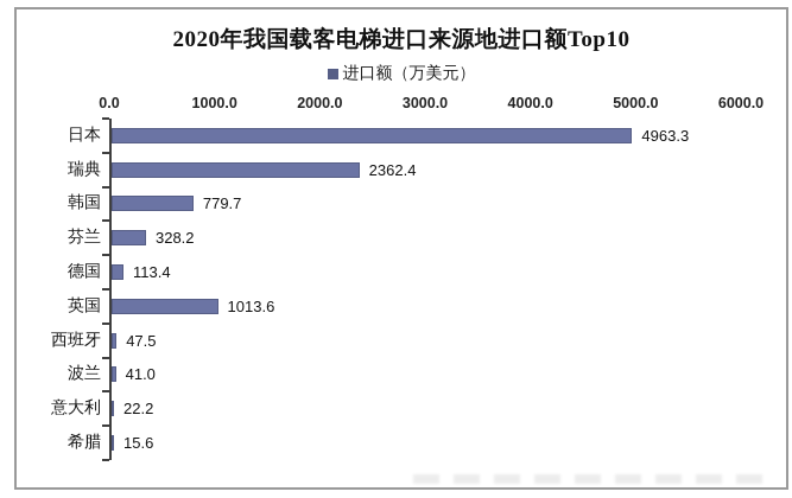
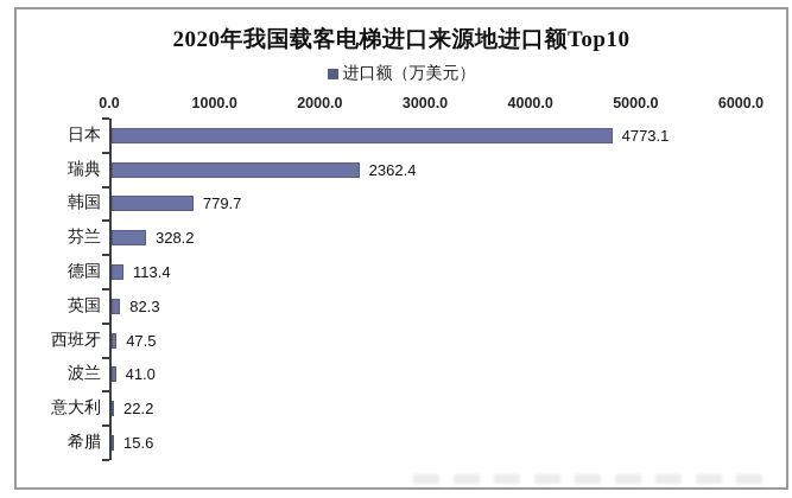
日本: 4963.3 -> 4773.1
英国: 1013.6 -> 82.3
